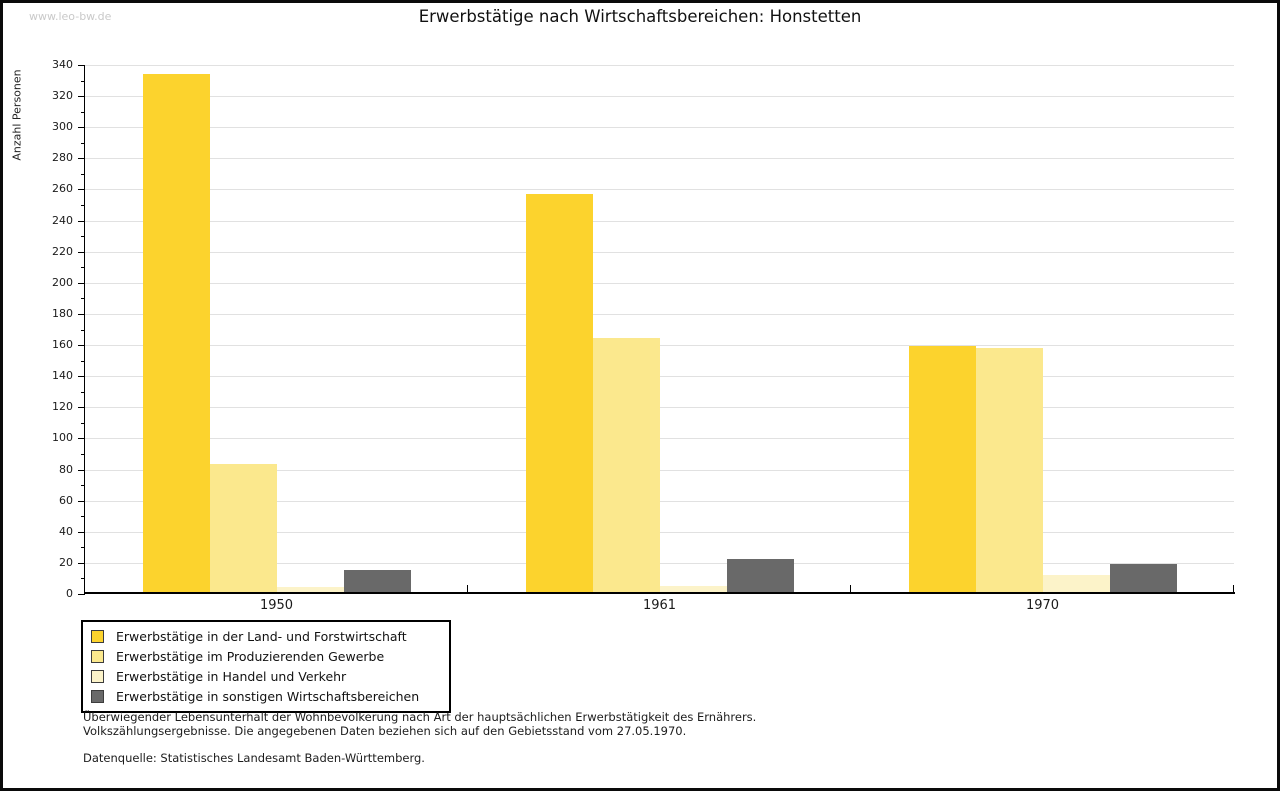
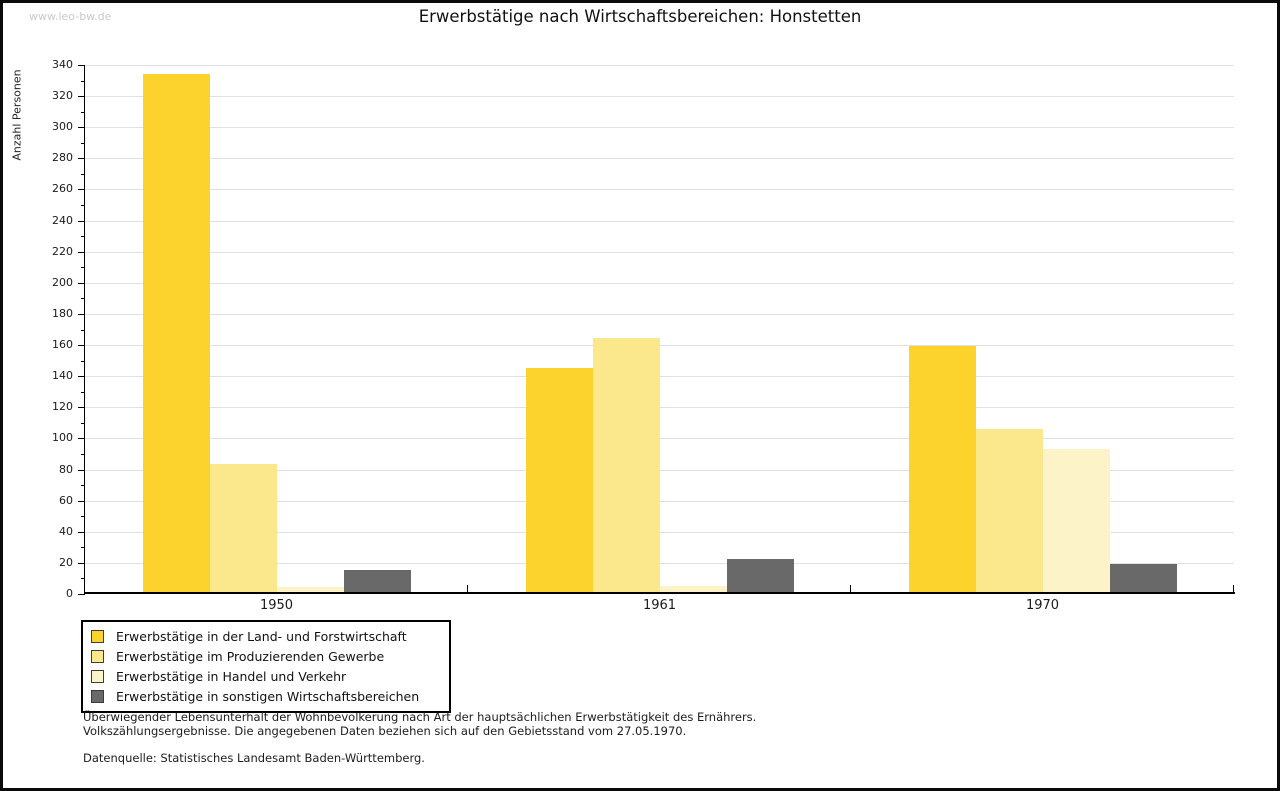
Erwerbstätige in der Land- und Forstwirtschaft/1961: 256 -> 144
Erwerbstätige im Produzierenden Gewerbe/1970: 157 -> 105
Erwerbstätige in Handel und Verkehr/1970: 11 -> 92
